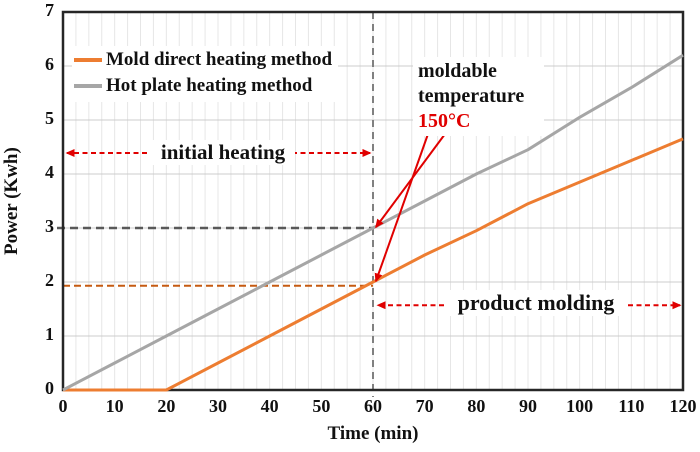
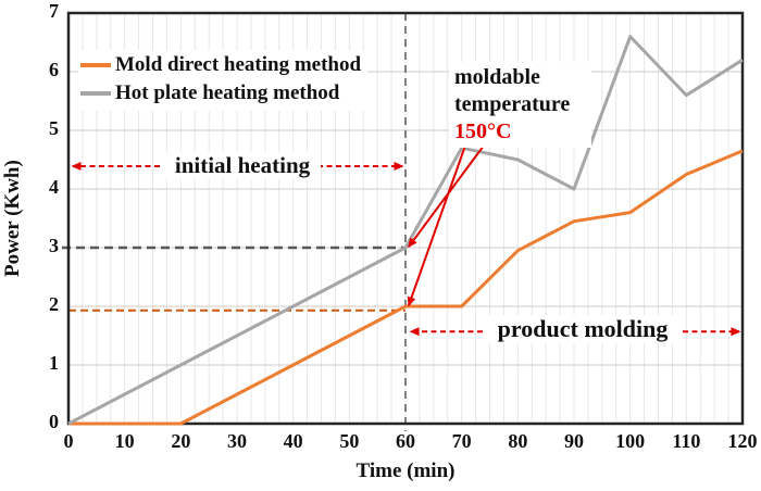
Mold direct heating method/70: 2.5 -> 2.0
Hot plate heating method/70: 3.5 -> 4.7
Hot plate heating method/80: 4.0 -> 4.5
Hot plate heating method/90: 4.5 -> 4.0
Mold direct heating method/100: 3.9 -> 3.6
Hot plate heating method/100: 5.0 -> 6.6
